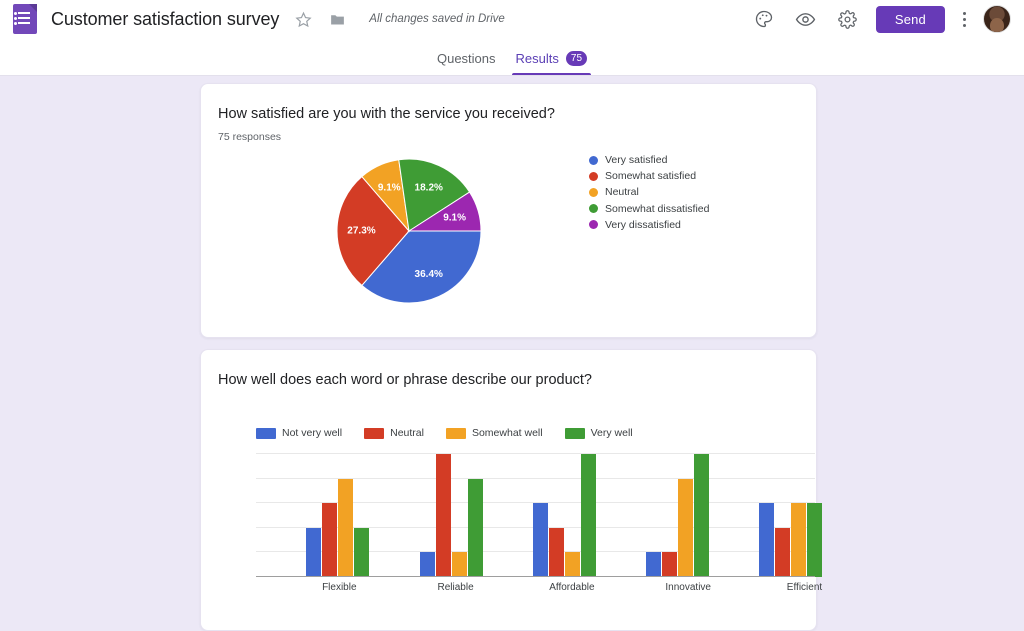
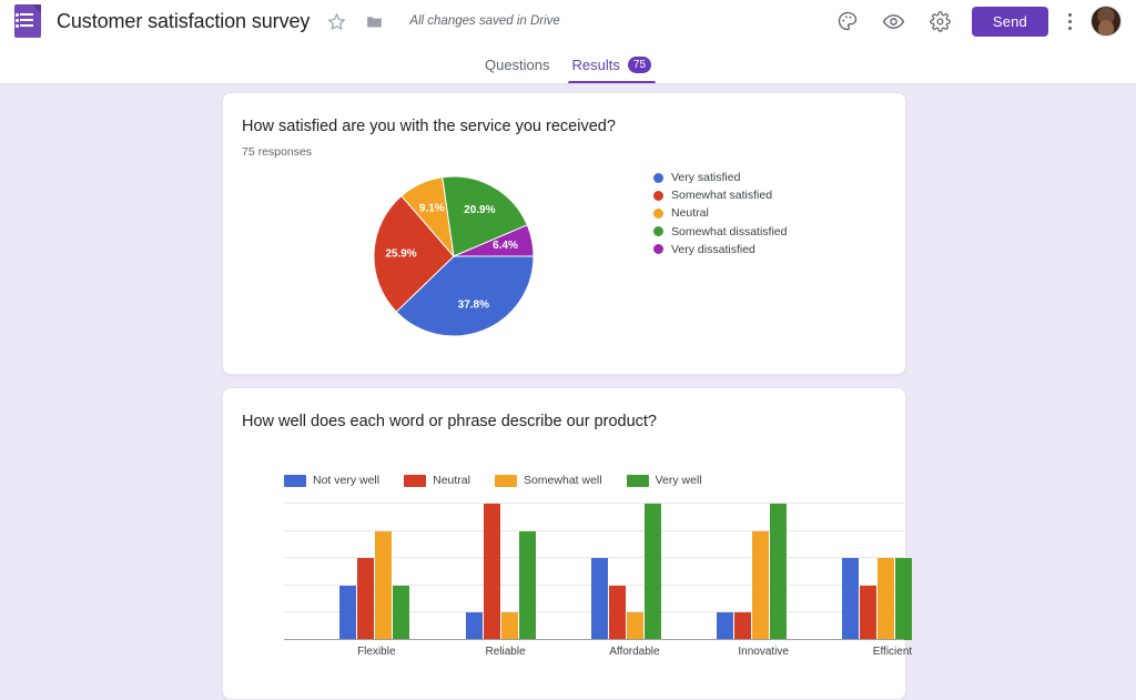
How satisfied are you with the service you received?/Very satisfied: 36.4% -> 37.8%
How satisfied are you with the service you received?/Somewhat satisfied: 27.3% -> 25.9%
How satisfied are you with the service you received?/Somewhat dissatisfied: 18.2% -> 20.9%
How satisfied are you with the service you received?/Very dissatisfied: 9.1% -> 6.4%
